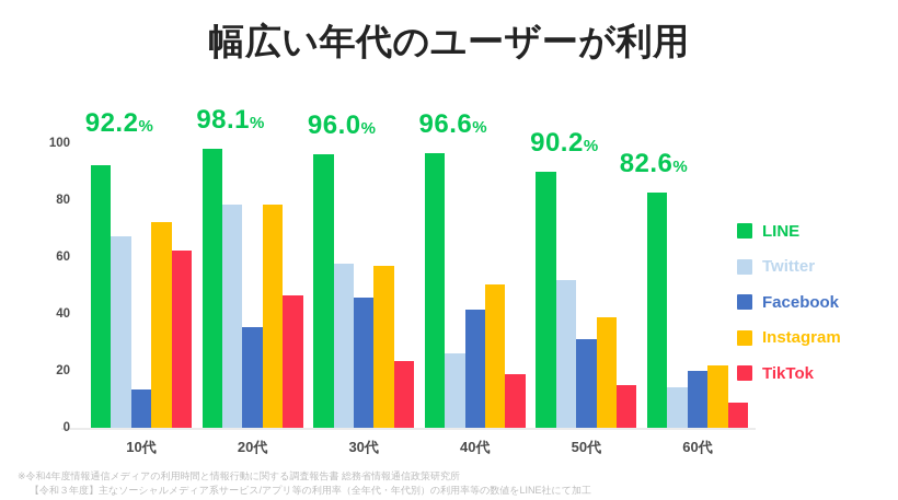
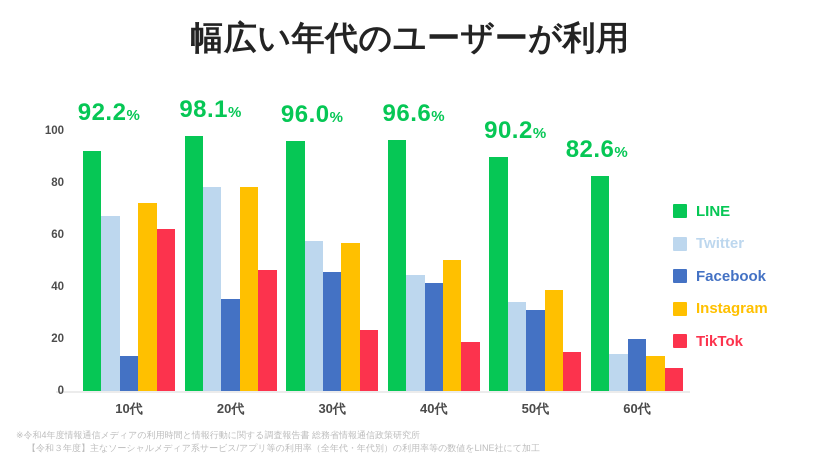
Twitter/40代: 26 -> 45
Twitter/50代: 52 -> 34
Instagram/60代: 22 -> 13
